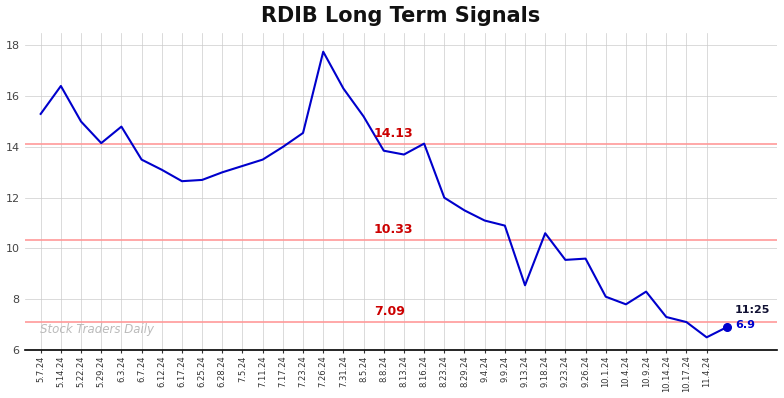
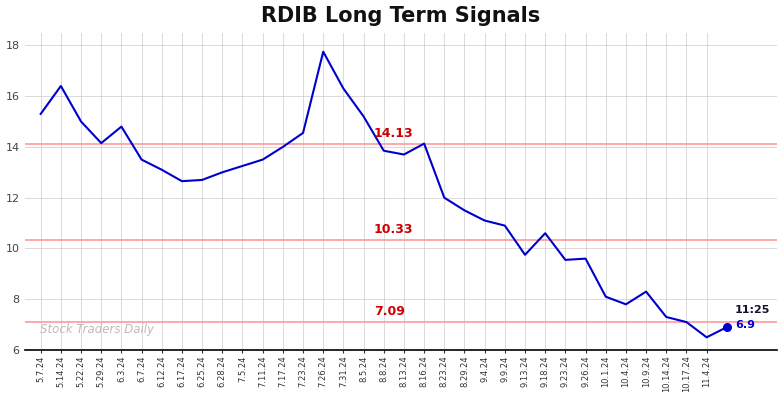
9.13.24: 8.55 -> 9.75
